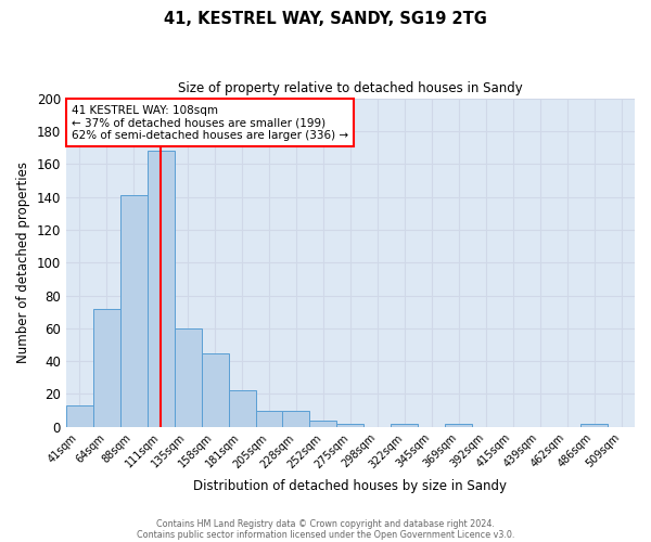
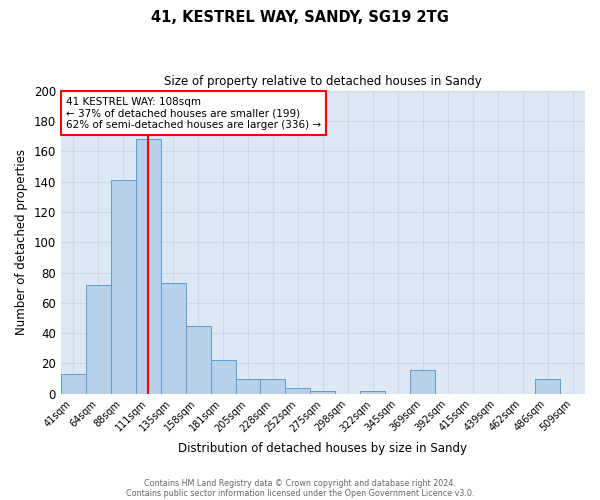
135sqm: 60 -> 73
369sqm: 2 -> 16
486sqm: 2 -> 10
